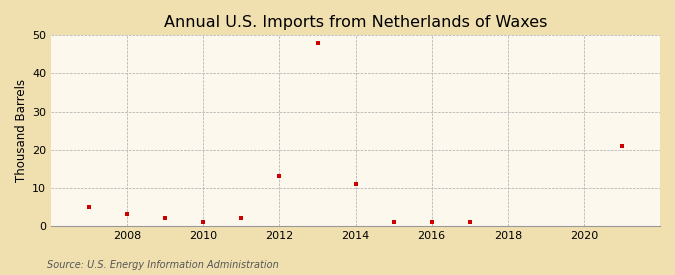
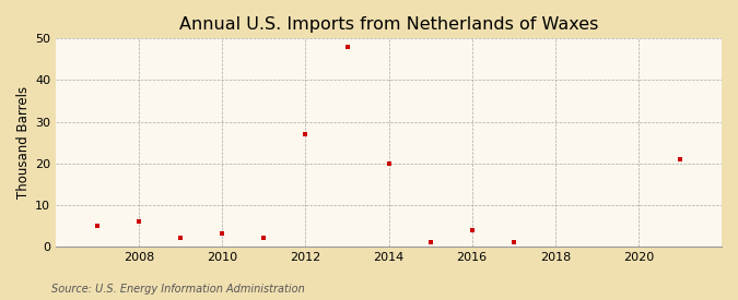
2008: 3 -> 6
2010: 1 -> 3
2012: 13 -> 27
2014: 11 -> 20
2016: 1 -> 4
